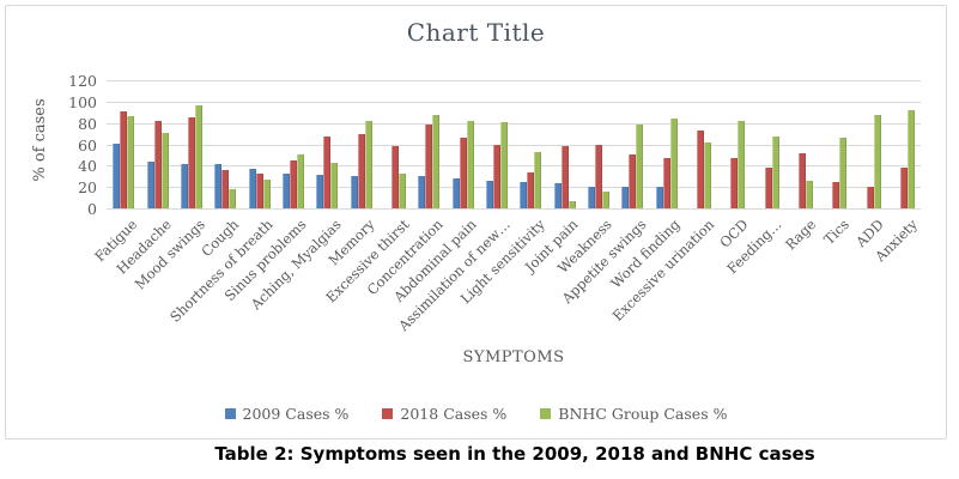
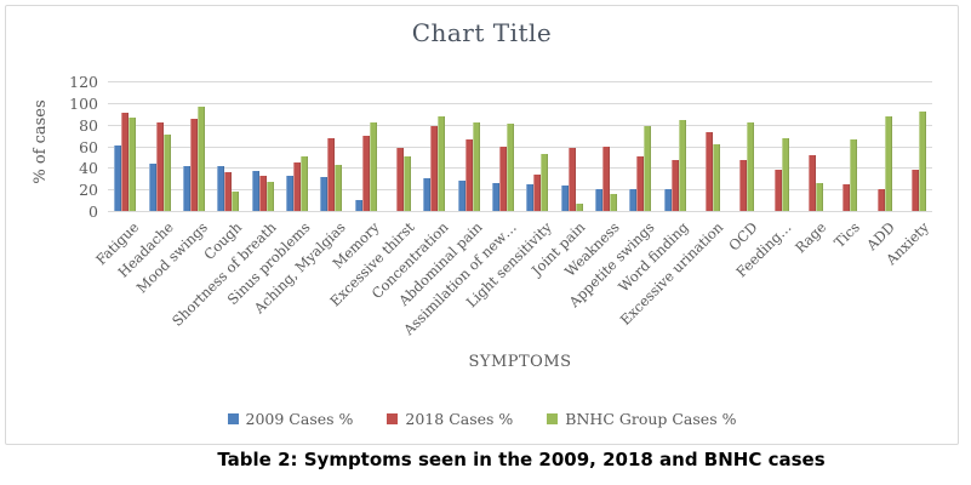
2009 Cases %/Memory: 30 -> 10
BNHC Group Cases %/Excessive thirst: 30 -> 50
